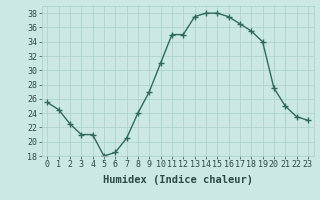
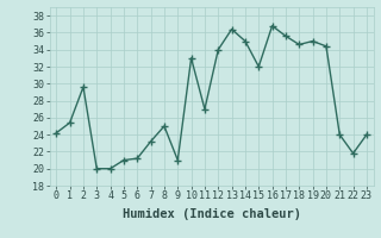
0: 25.5 -> 24.2
1: 24.5 -> 25.4
2: 22.5 -> 29.6
3: 21.0 -> 20.0
4: 21.0 -> 20.0
5: 18.0 -> 21.0
6: 18.5 -> 21.2
7: 20.5 -> 23.2
8: 24.0 -> 25.0
9: 27.0 -> 21.0
10: 31.0 -> 33.0
11: 35.0 -> 27.0
12: 35.0 -> 34.0
13: 37.5 -> 36.4
14: 38.0 -> 35.0
15: 38.0 -> 32.0
16: 37.5 -> 36.8
17: 36.5 -> 35.6
18: 35.5 -> 34.6
19: 34.0 -> 35.0
20: 27.5 -> 34.4
21: 25.0 -> 24.0
22: 23.5 -> 21.8
23: 23.0 -> 24.0
